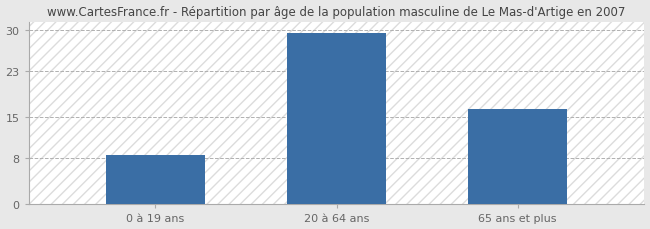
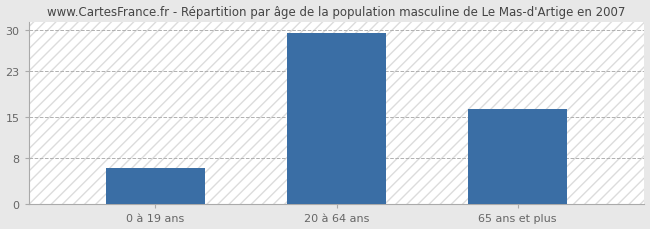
0 à 19 ans: 8.5 -> 6.2
